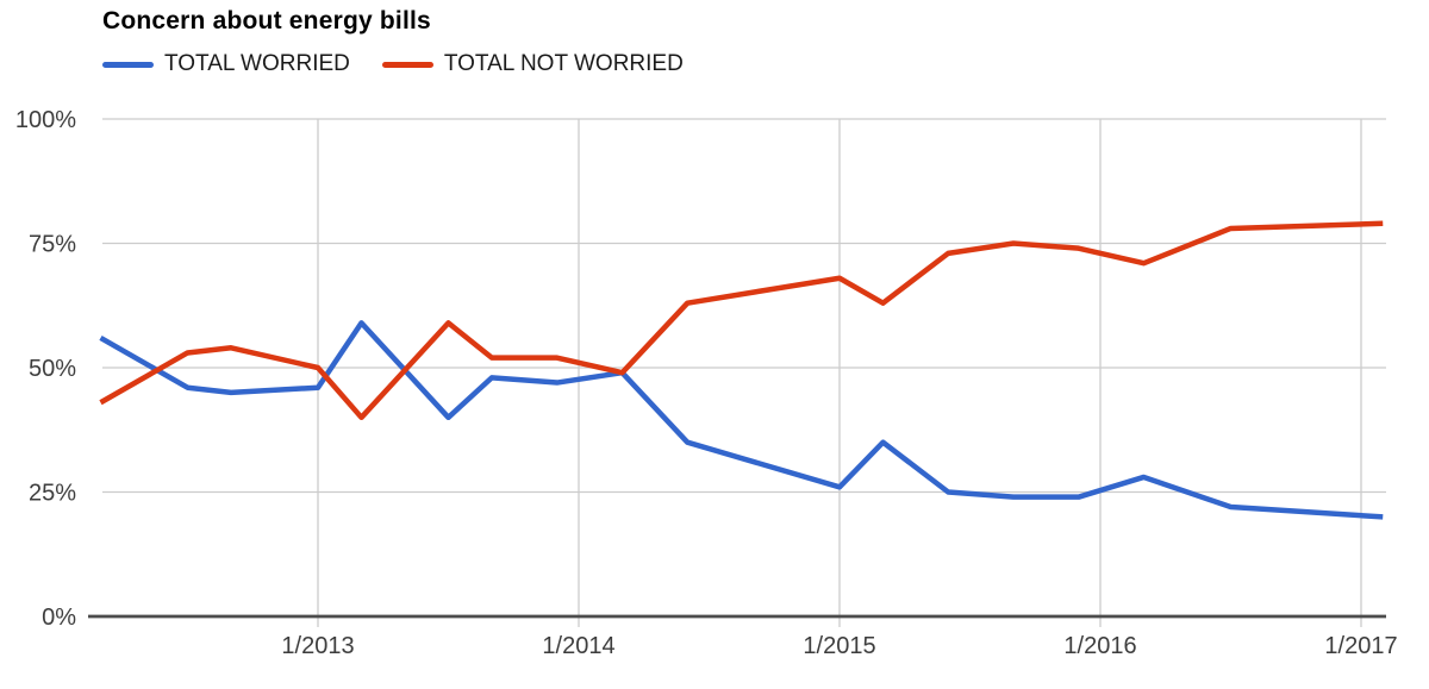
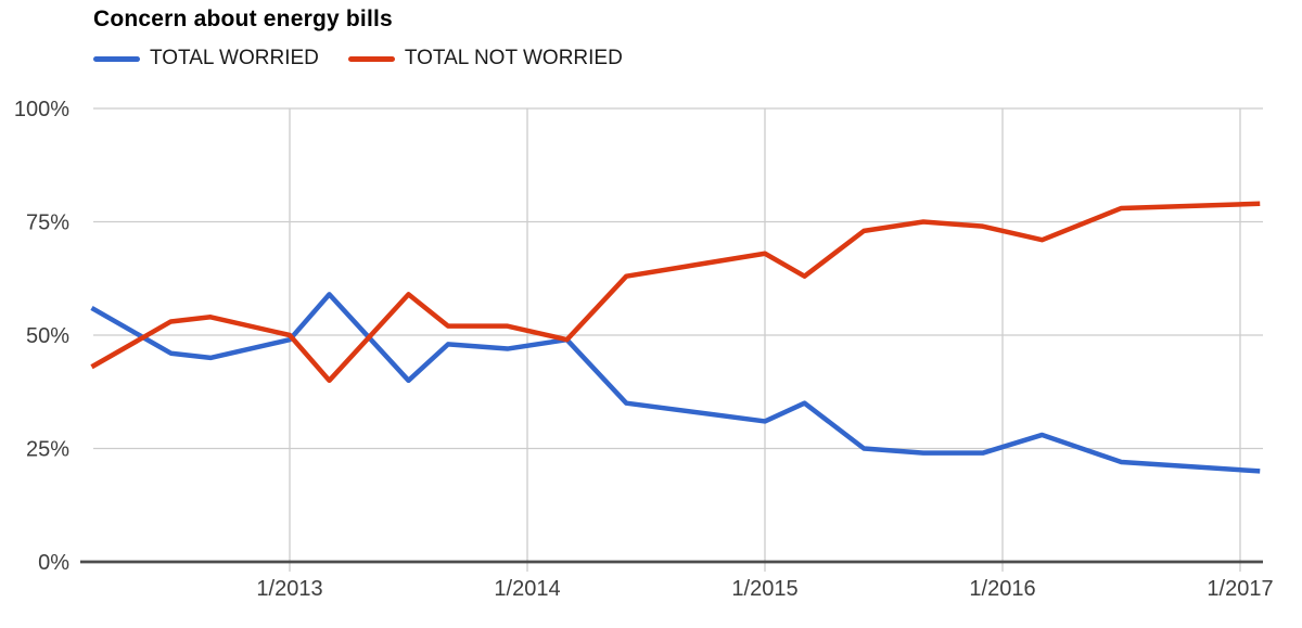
TOTAL WORRIED/1/2013: 46% -> 49%
TOTAL WORRIED/1/2015: 26% -> 31%
